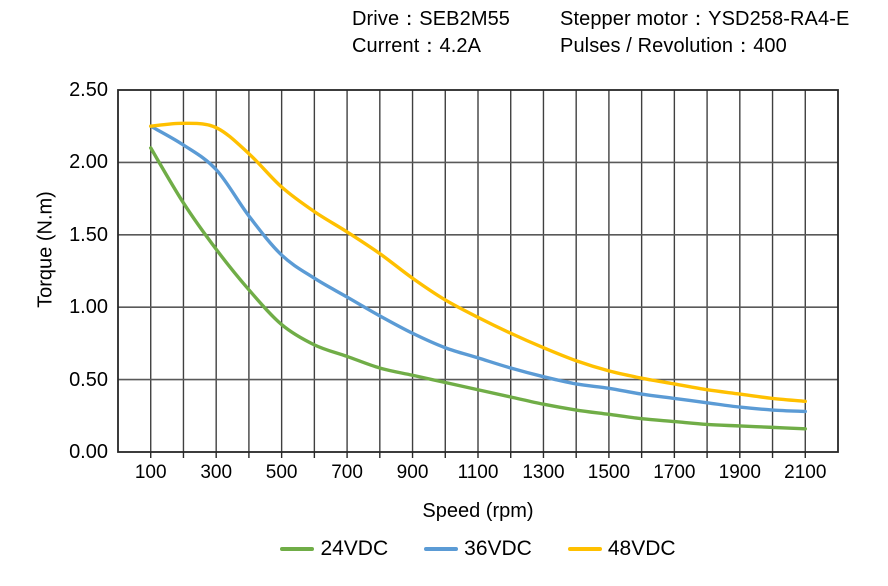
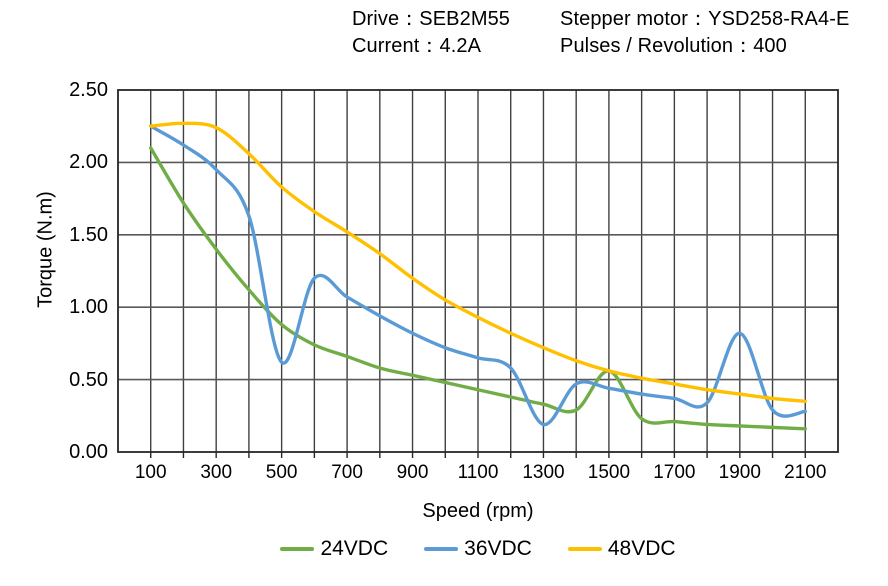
36VDC/500: 1.36 -> 0.62
36VDC/1300: 0.52 -> 0.19
24VDC/1500: 0.26 -> 0.56
36VDC/1900: 0.31 -> 0.82
